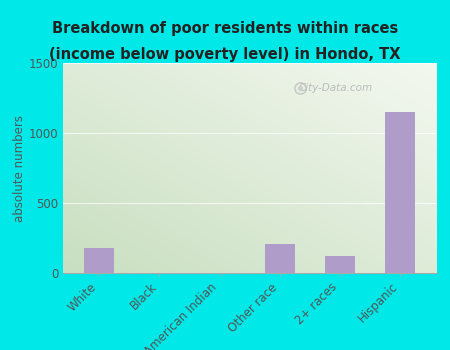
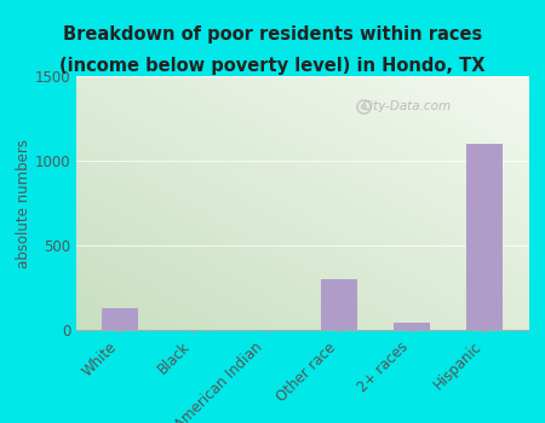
White: 180 -> 130
Other race: 210 -> 300
2+ races: 120 -> 40
Hispanic: 1150 -> 1100
